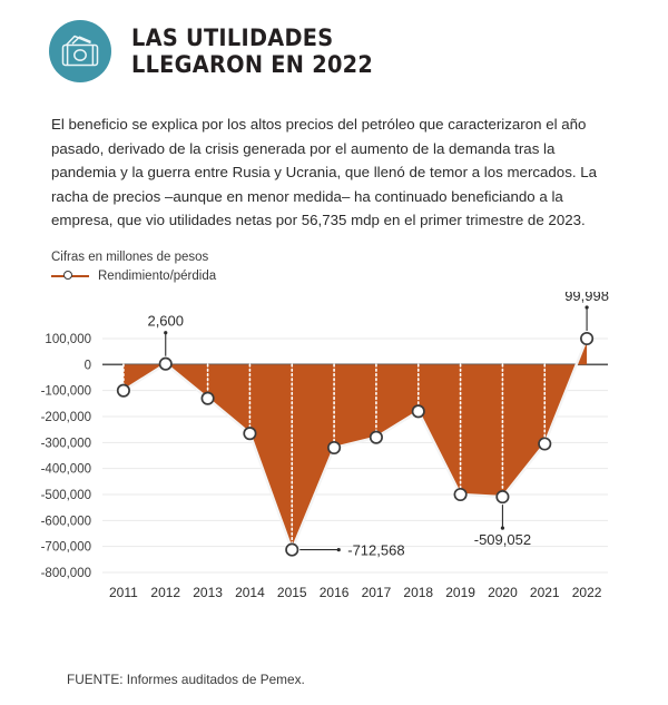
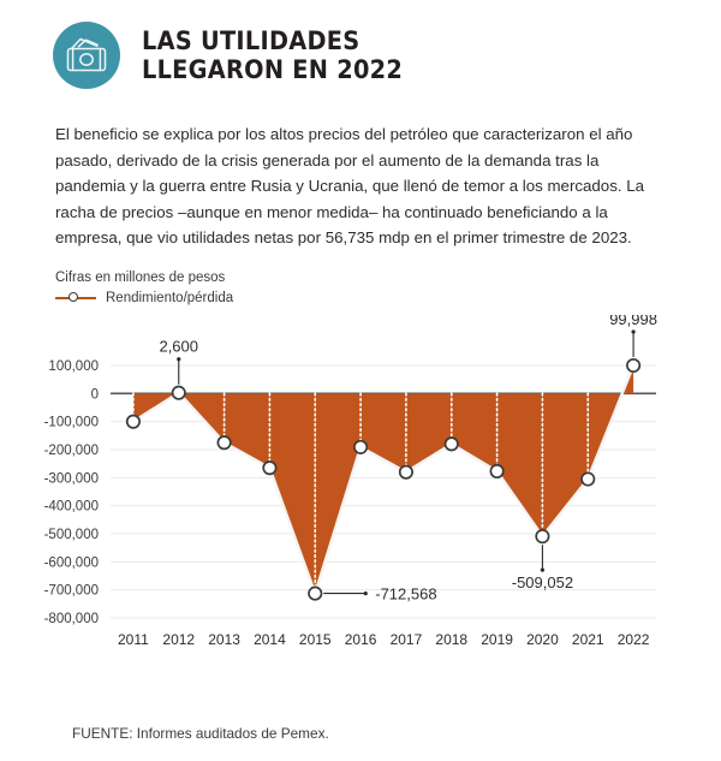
2013: -130000 -> -180000
2016: -320000 -> -190000
2019: -500000 -> -280000
